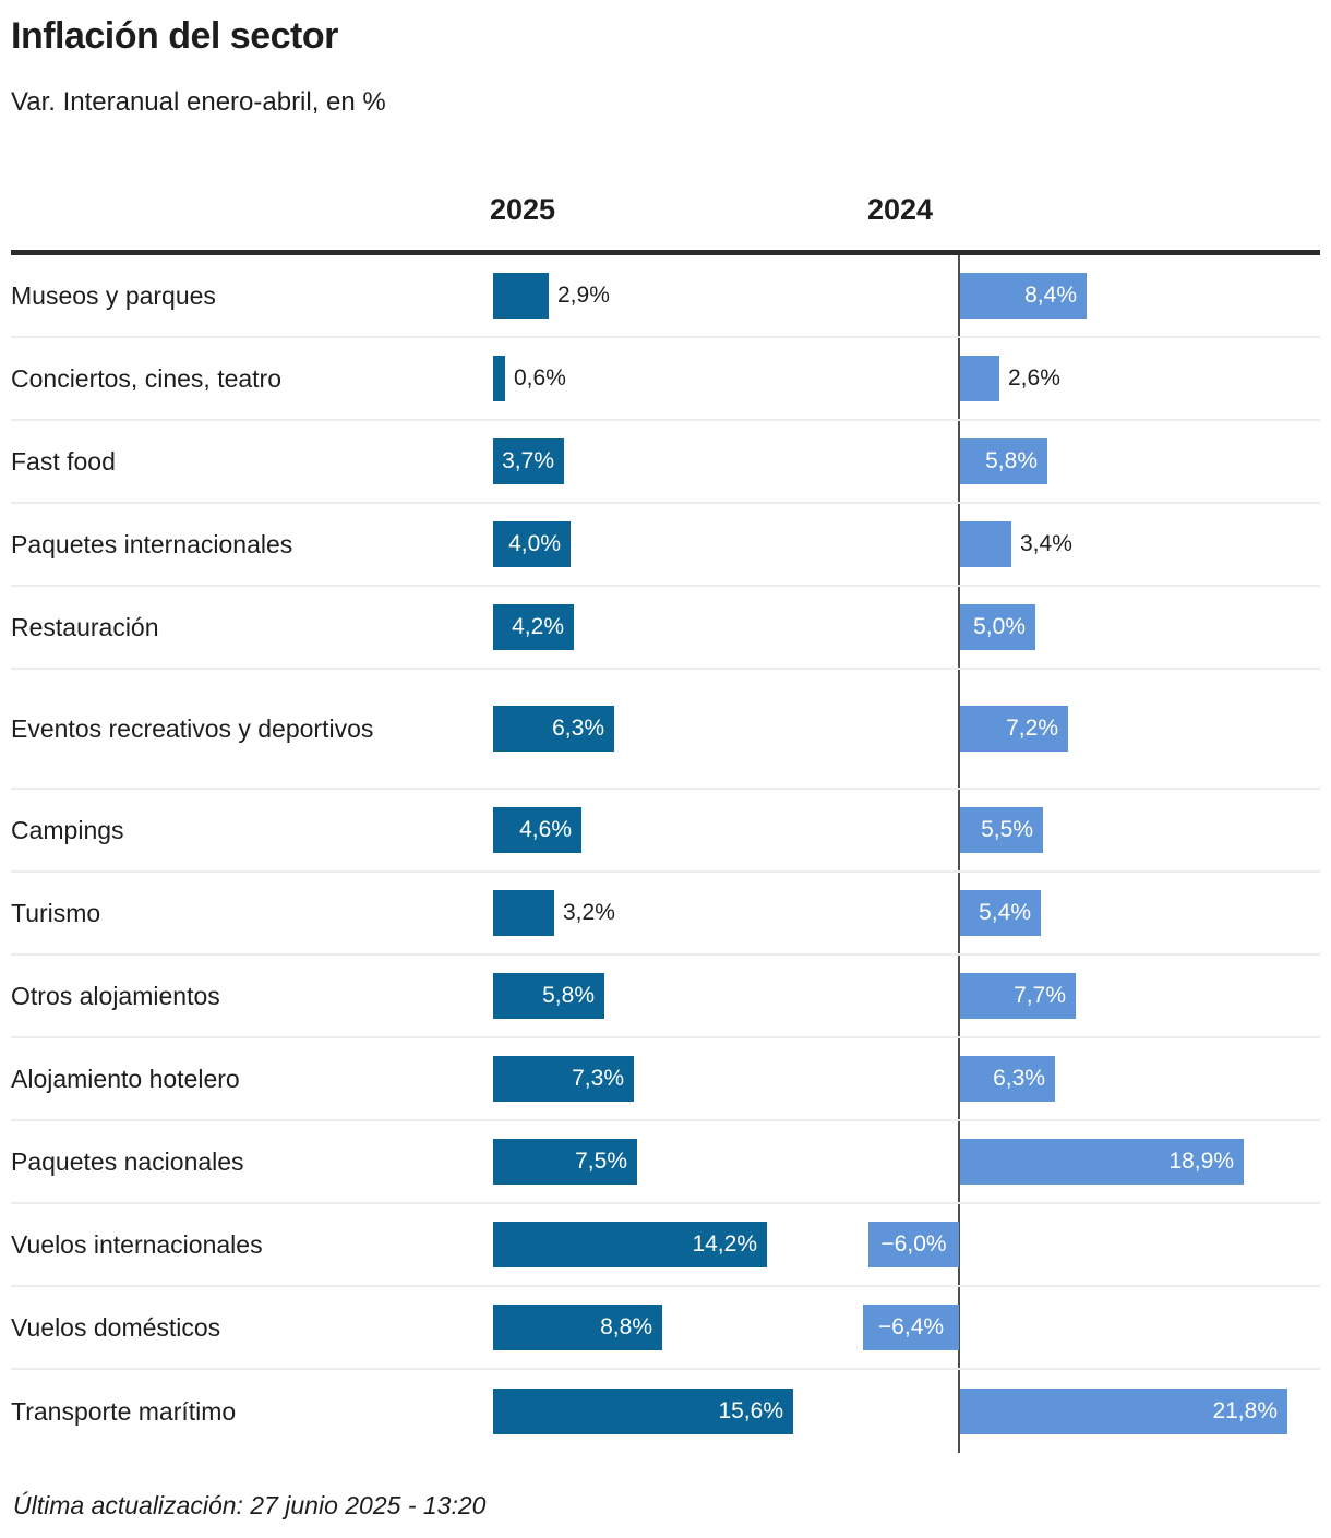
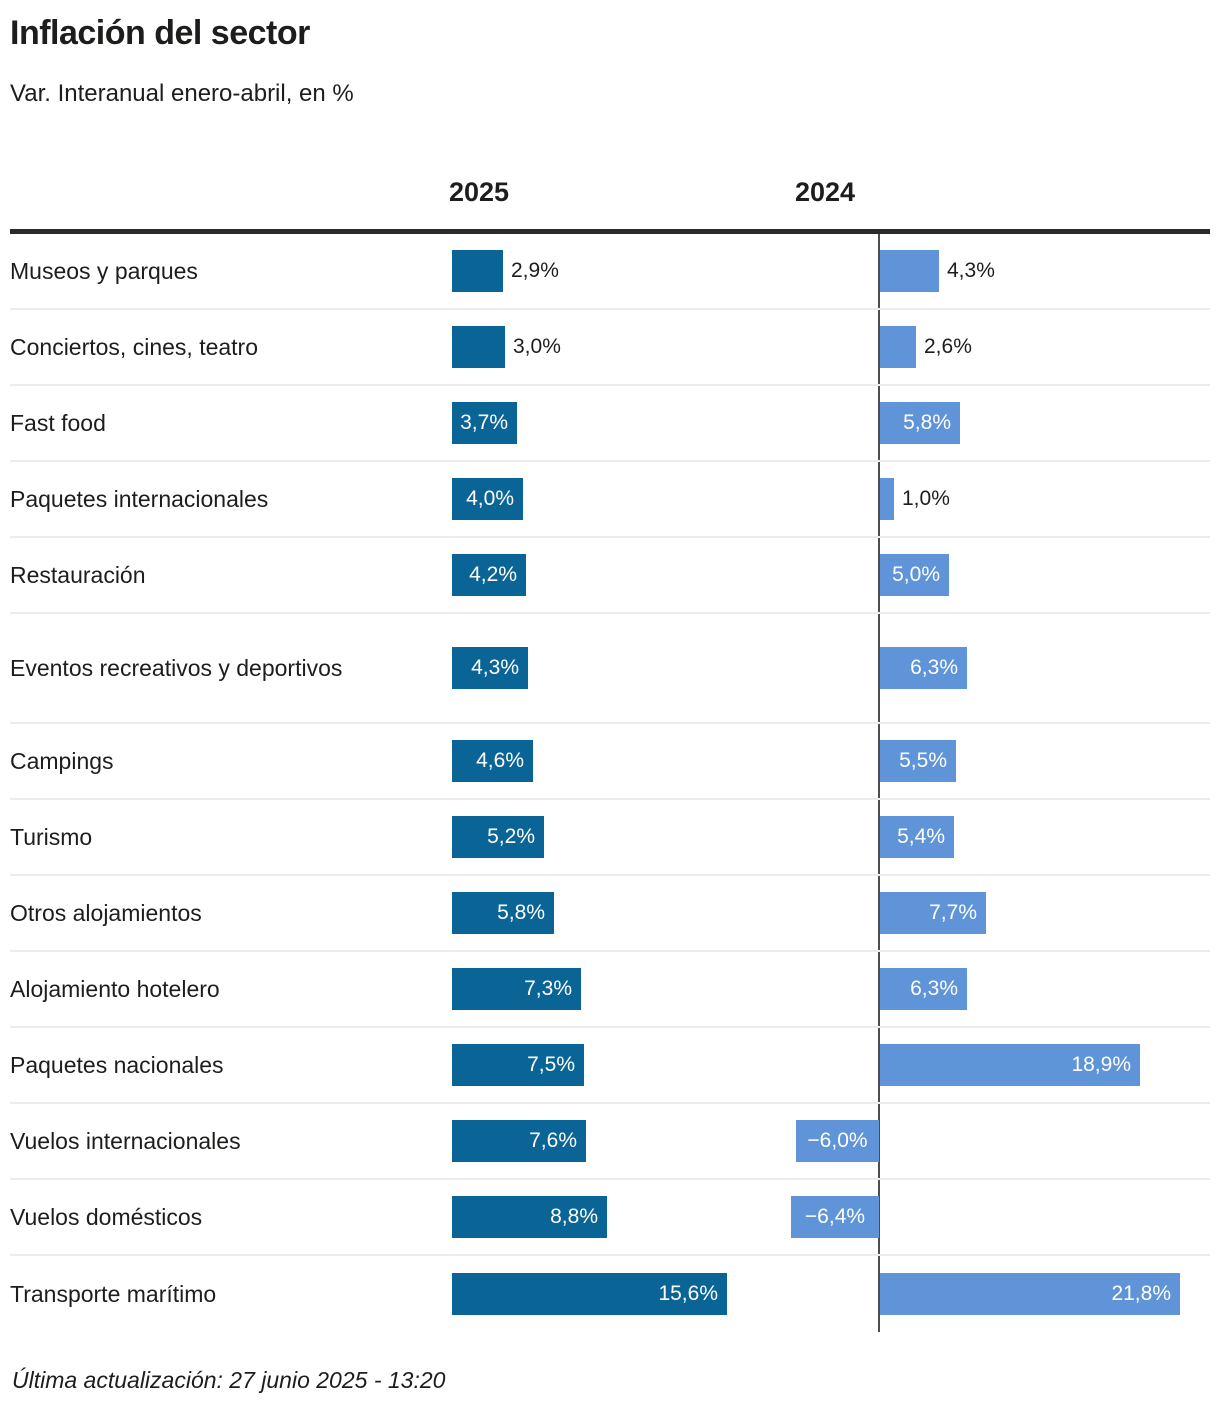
2024/Museos y parques: 8,4% -> 4,3%
2025/Conciertos, cines, teatro: 0,6% -> 3,0%
2024/Paquetes internacionales: 3,4% -> 1,0%
2025/Eventos recreativos y deportivos: 6,3% -> 4,3%
2024/Eventos recreativos y deportivos: 7,2% -> 6,3%
2025/Turismo: 3,2% -> 5,2%
2025/Vuelos internacionales: 14,2% -> 7,6%
